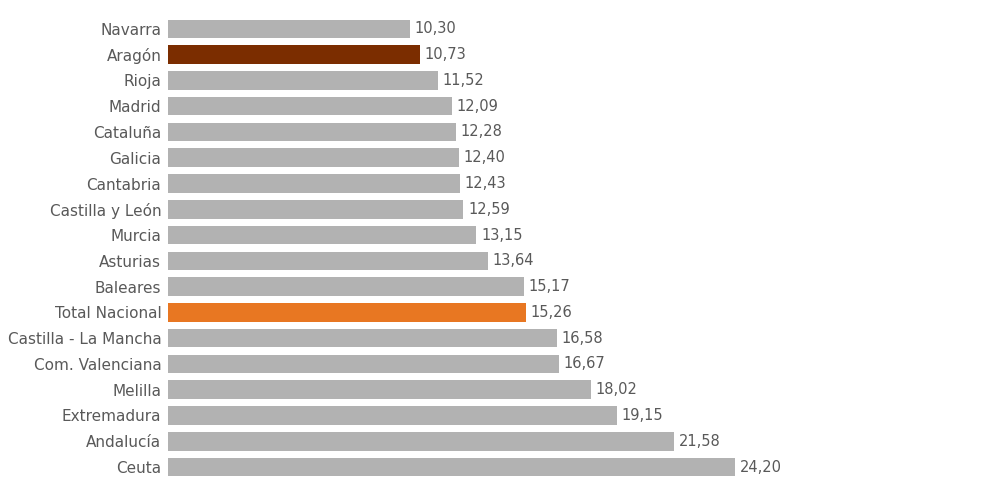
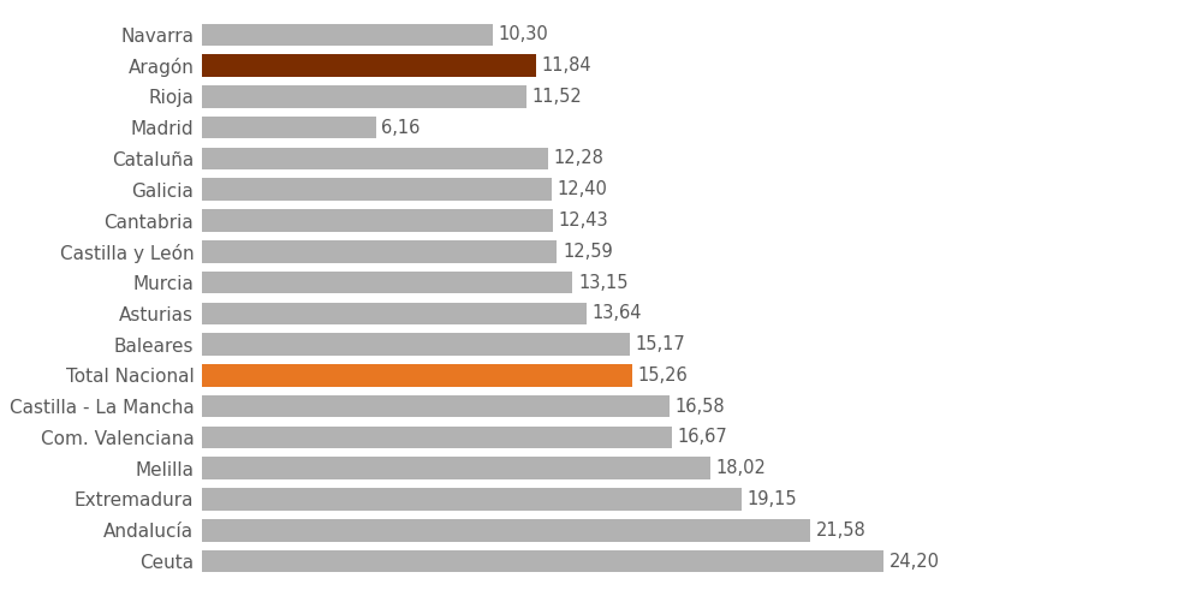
Aragón: 10,73 -> 11,84
Madrid: 12,09 -> 6,16
